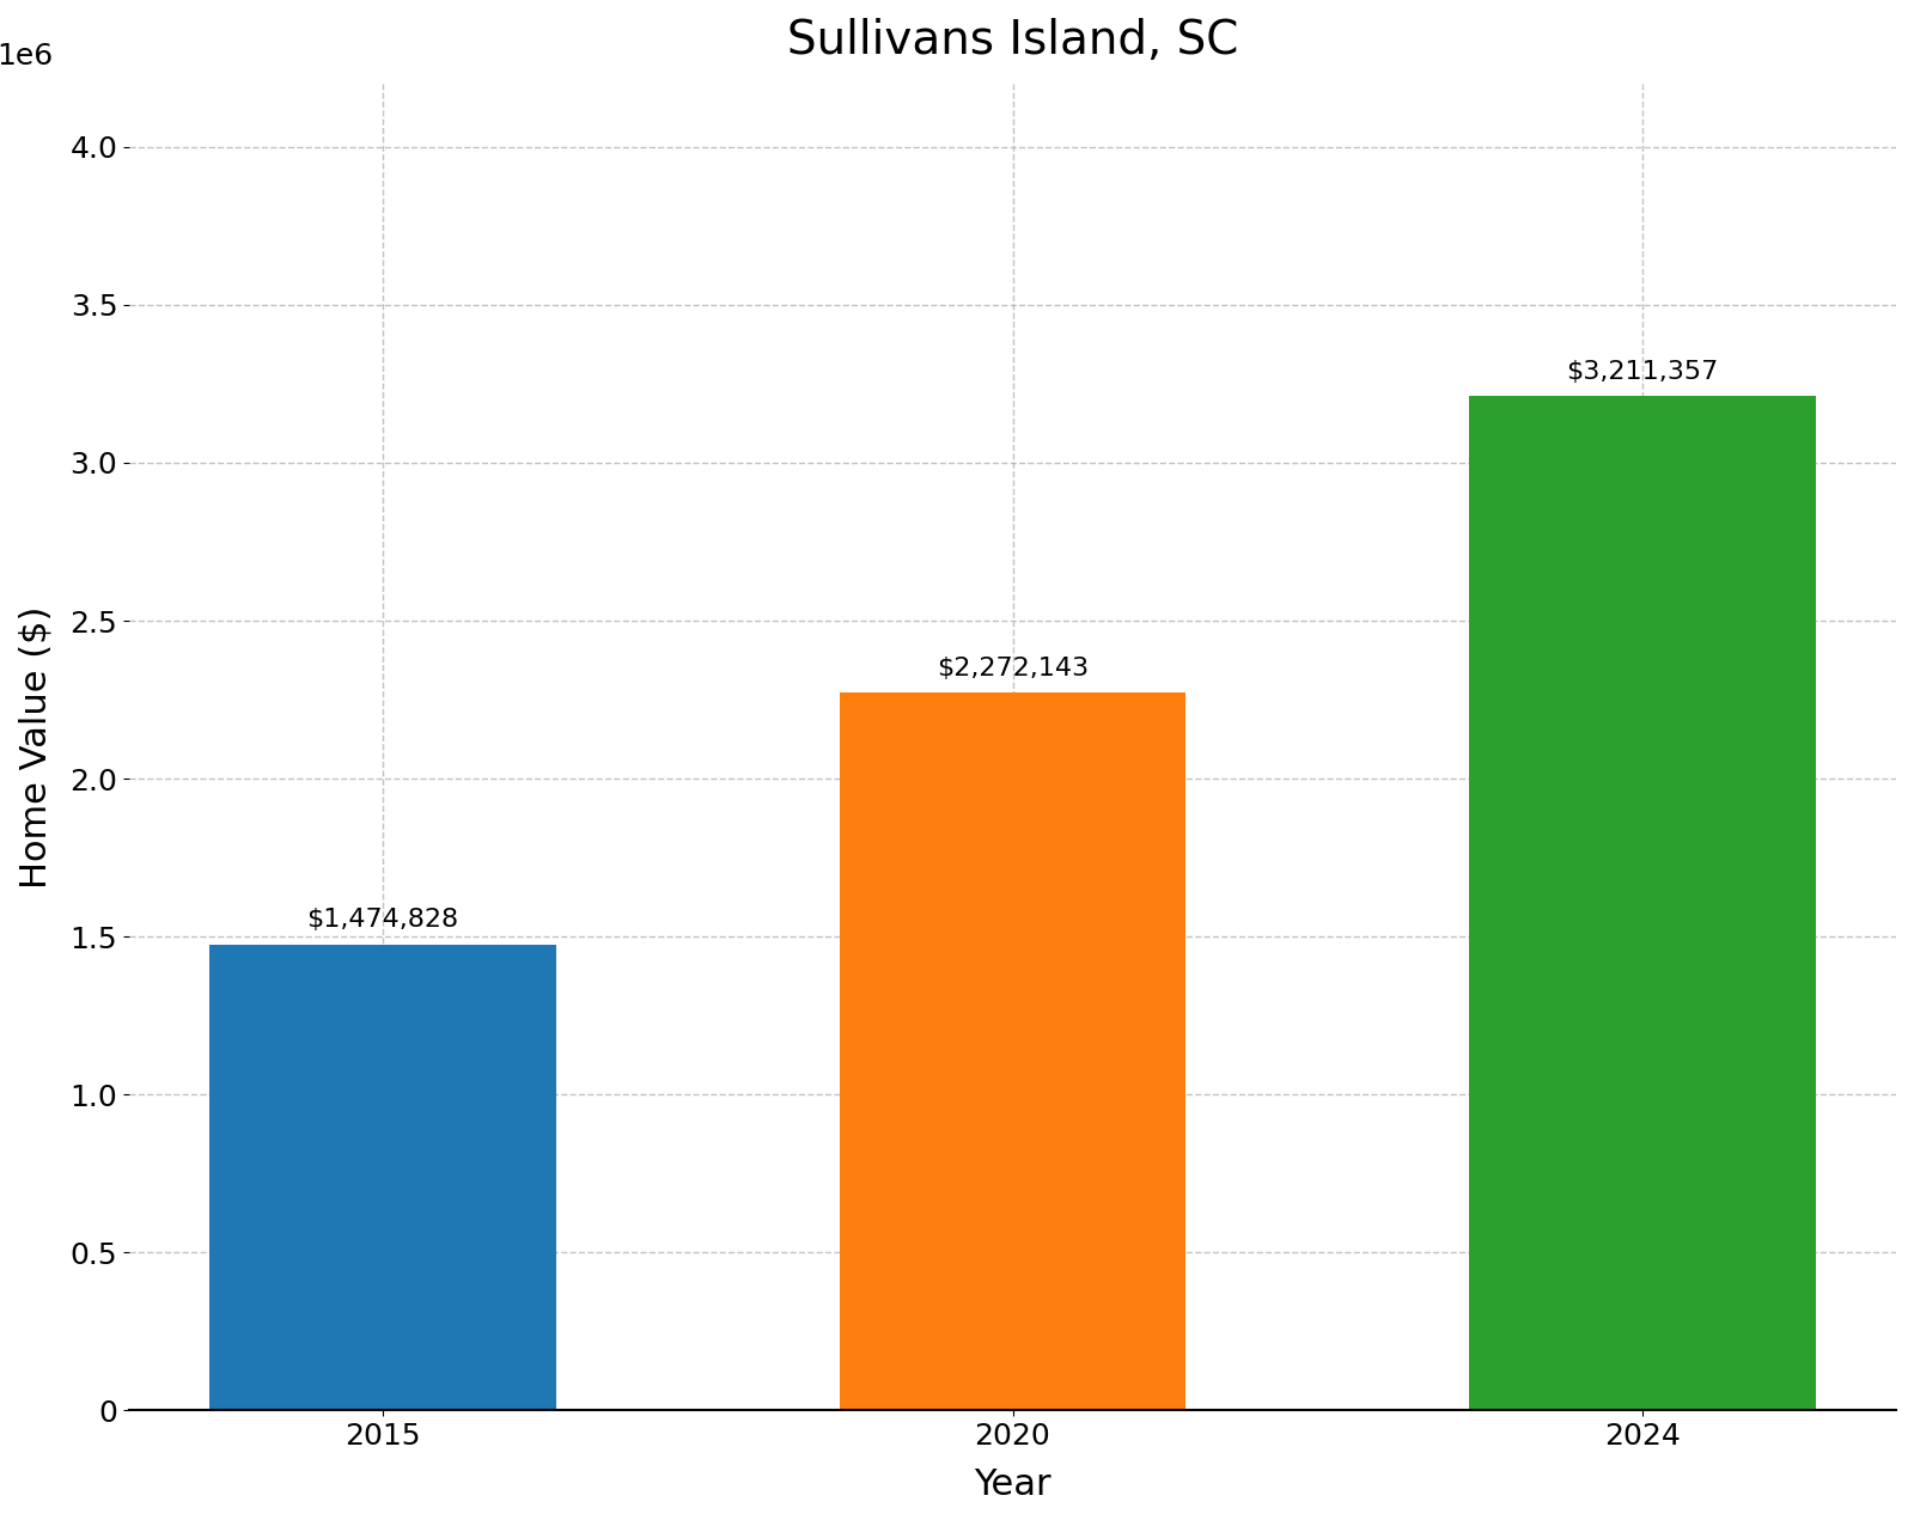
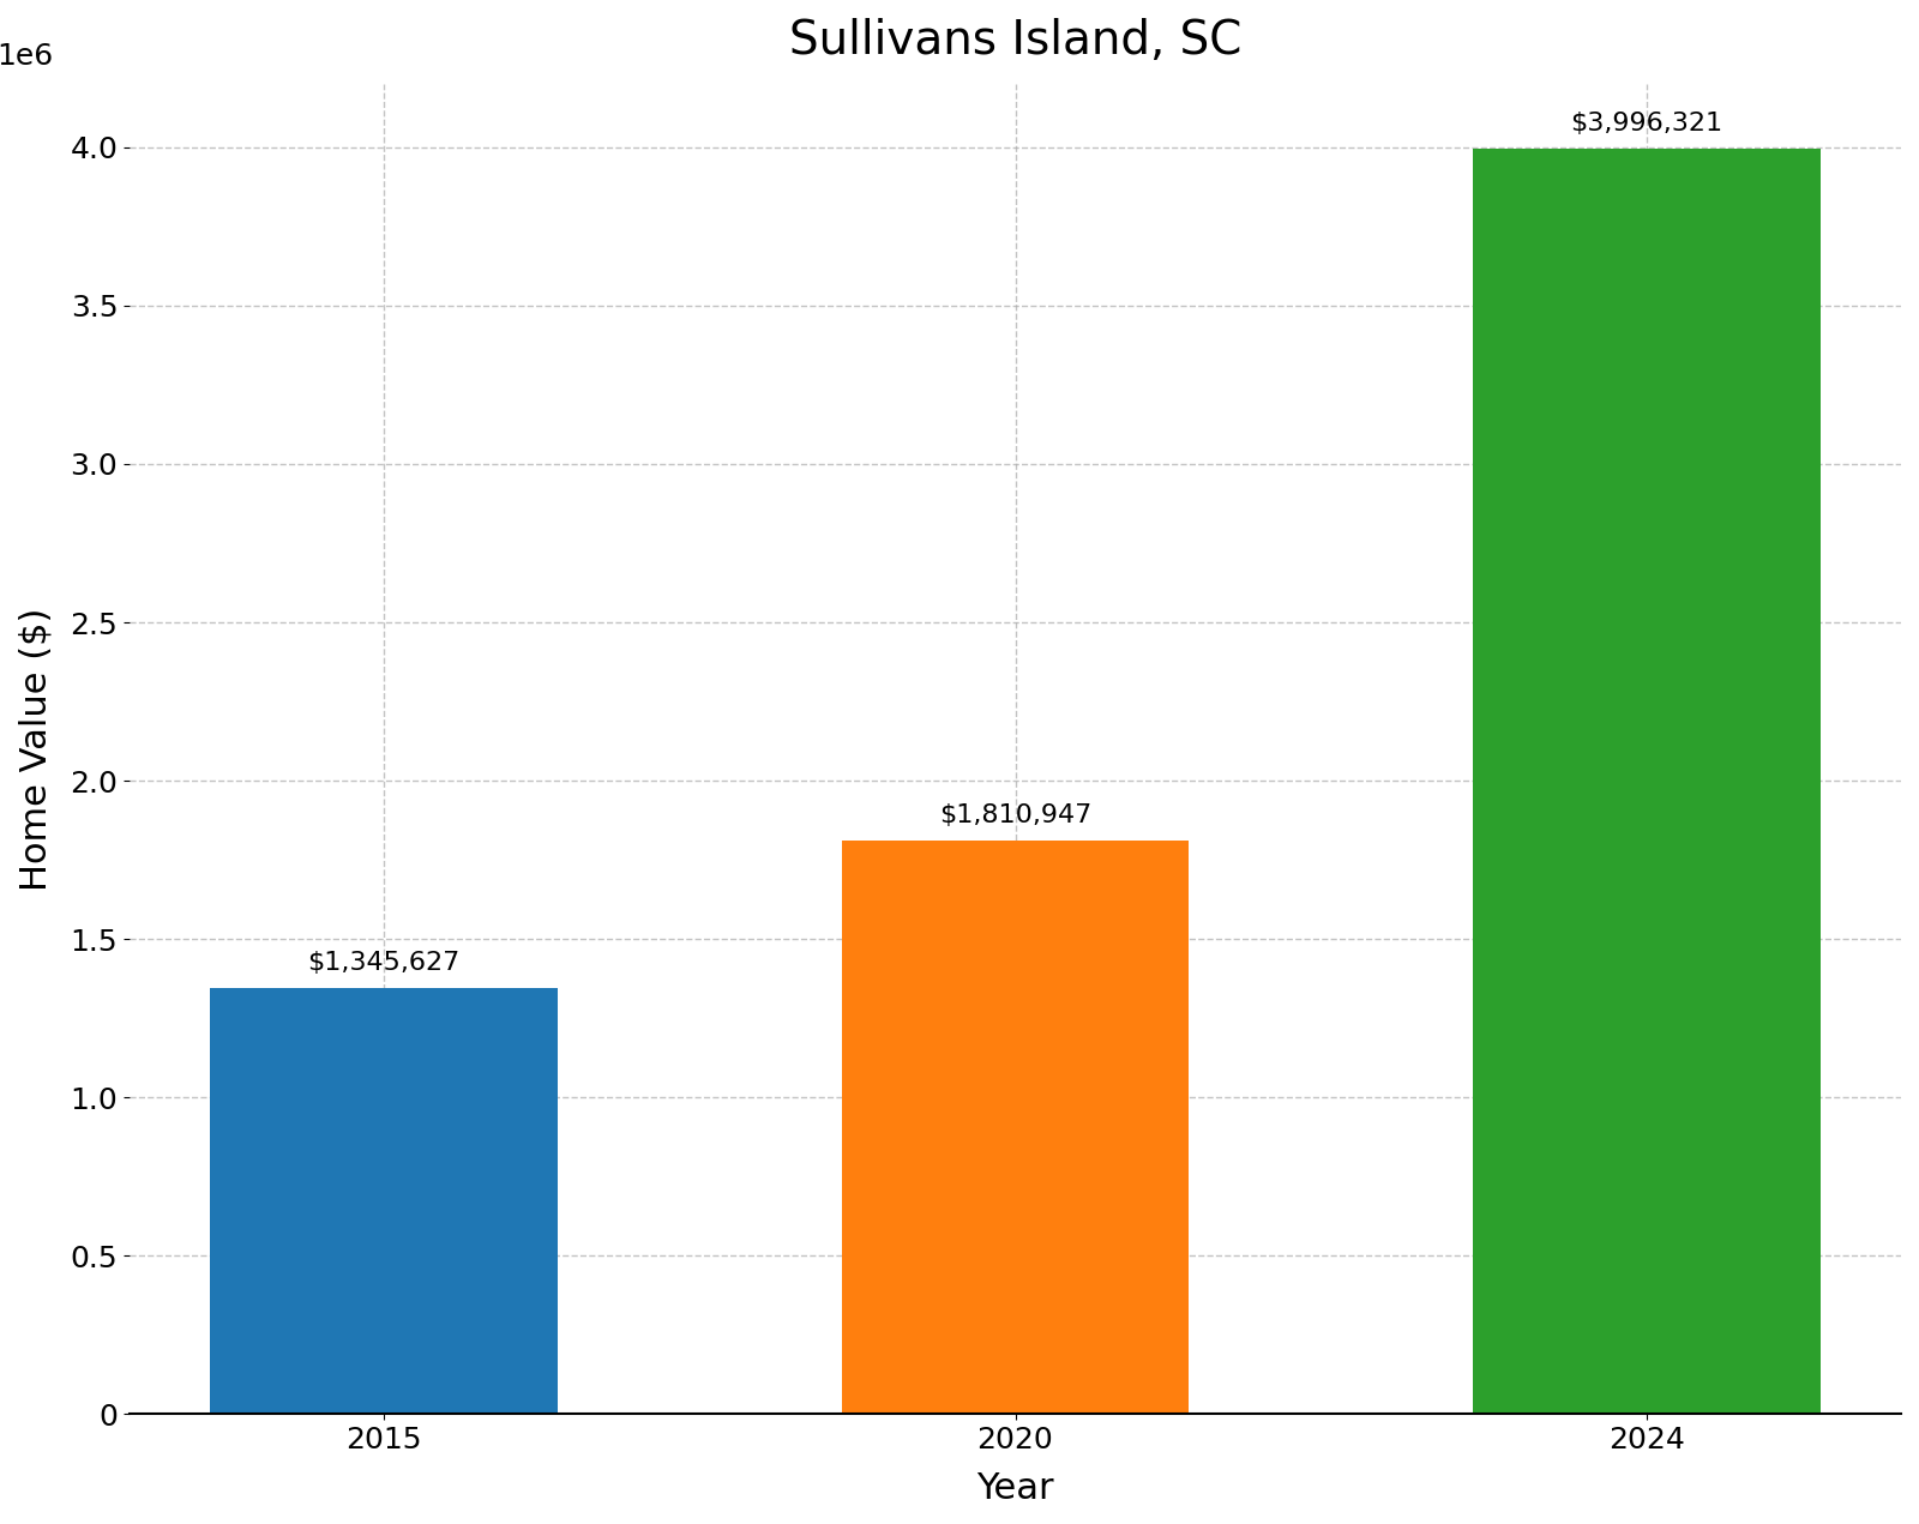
2015: $1,474,828 -> $1,345,627
2020: $2,272,143 -> $1,810,947
2024: $3,211,357 -> $3,996,321
